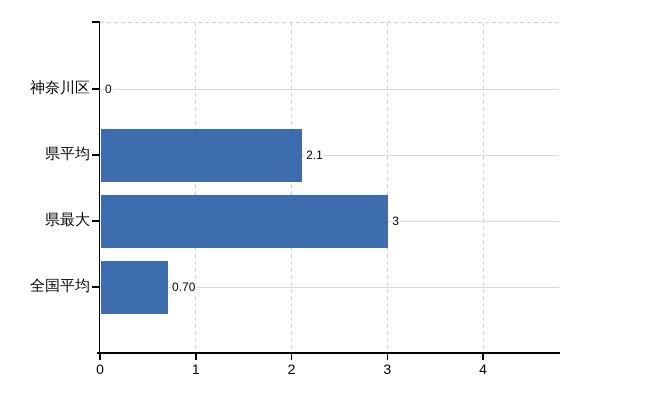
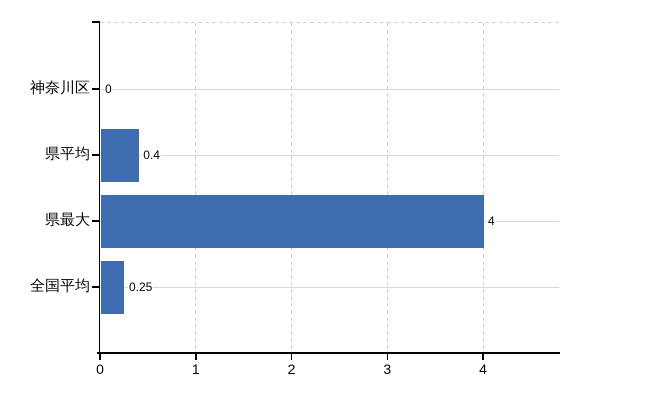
県平均: 2.1 -> 0.4
県最大: 3 -> 4
全国平均: 0.70 -> 0.25
